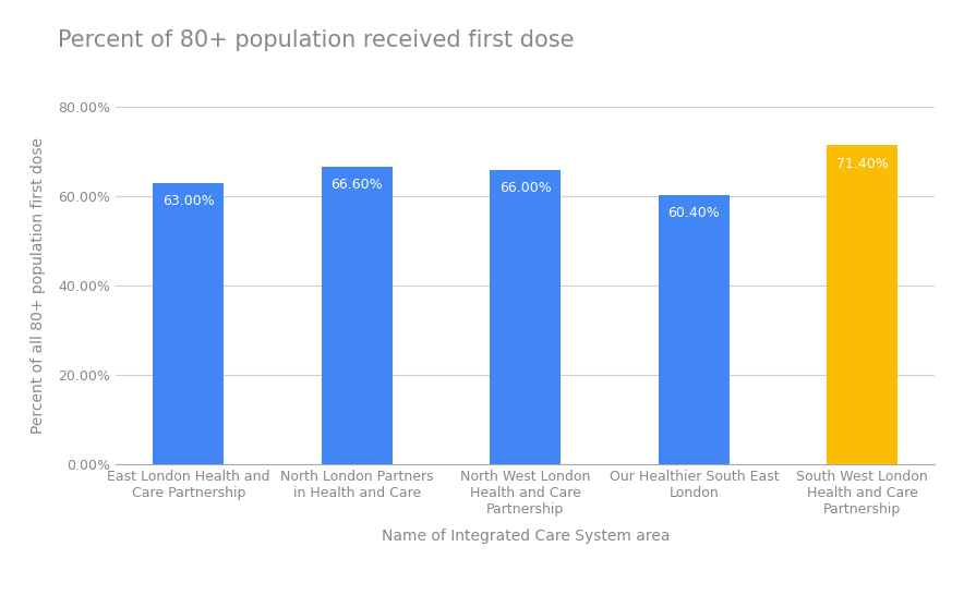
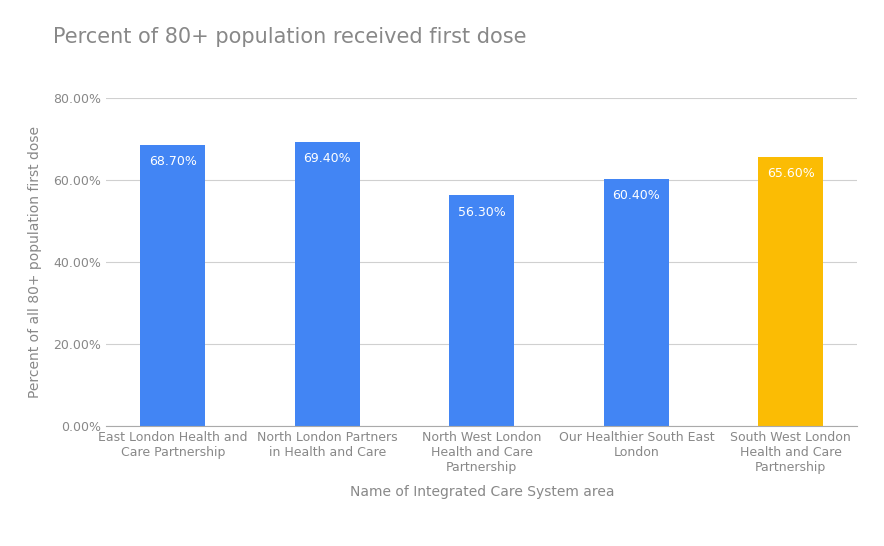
East London Health and Care Partnership: 63.00% -> 68.70%
North London Partners in Health and Care: 66.60% -> 69.40%
North West London Health and Care Partnership: 66.00% -> 56.30%
South West London Health and Care Partnership: 71.40% -> 65.60%
